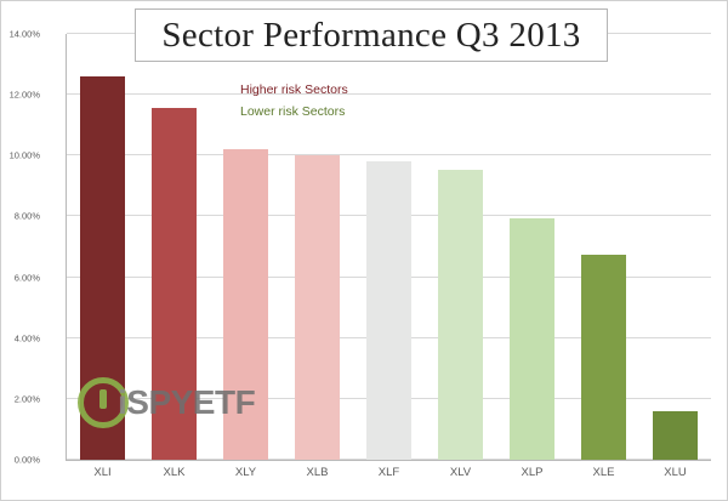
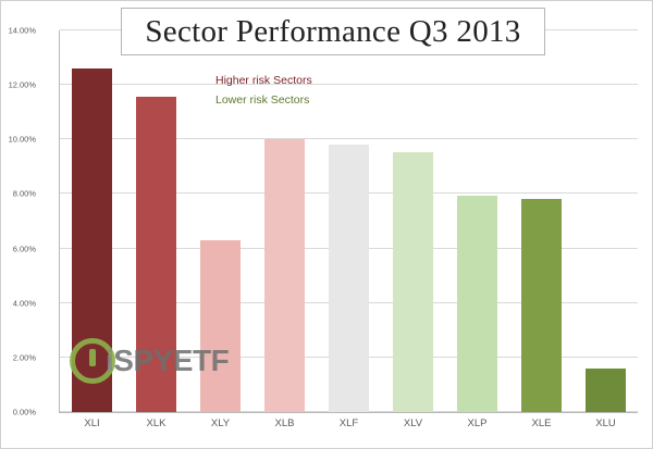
XLY: 10.2% -> 6.3%
XLE: 6.8% -> 7.8%
